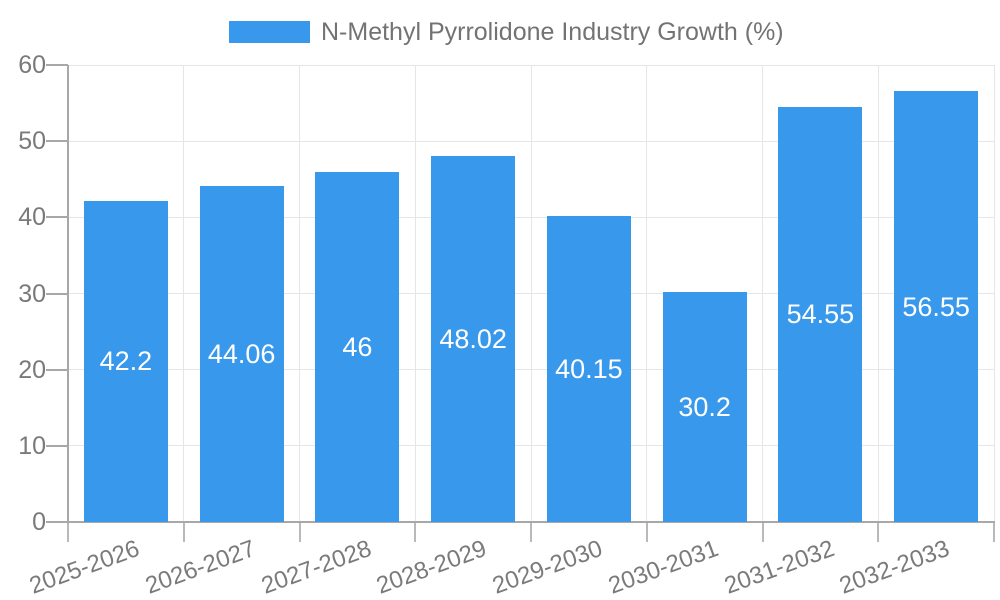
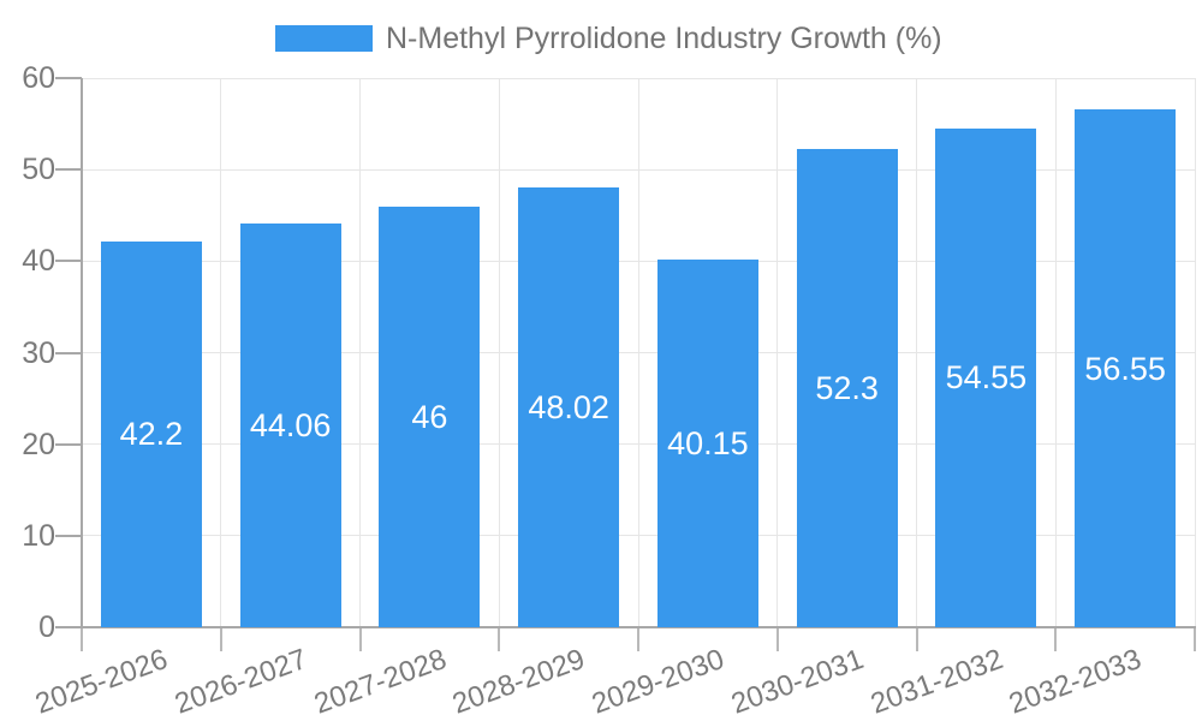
2030-2031: 30.2 -> 52.3
